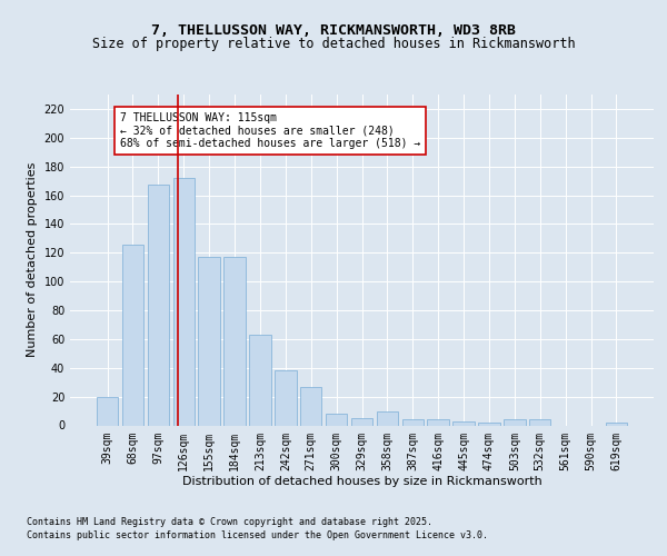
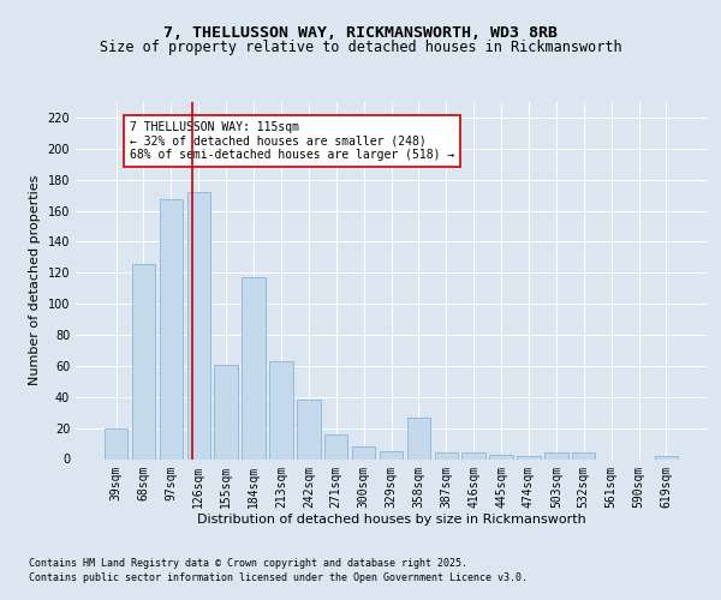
155sqm: 117 -> 61
271sqm: 27 -> 16
358sqm: 10 -> 27
